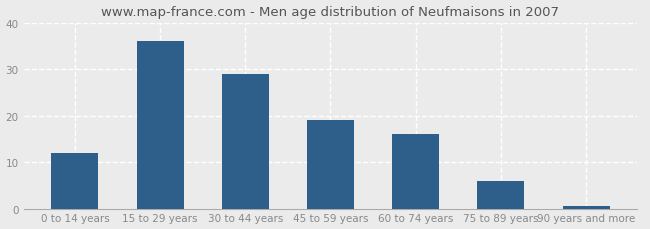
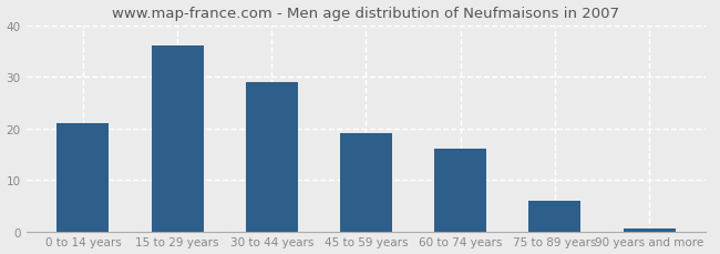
0 to 14 years: 12.0 -> 21.0
